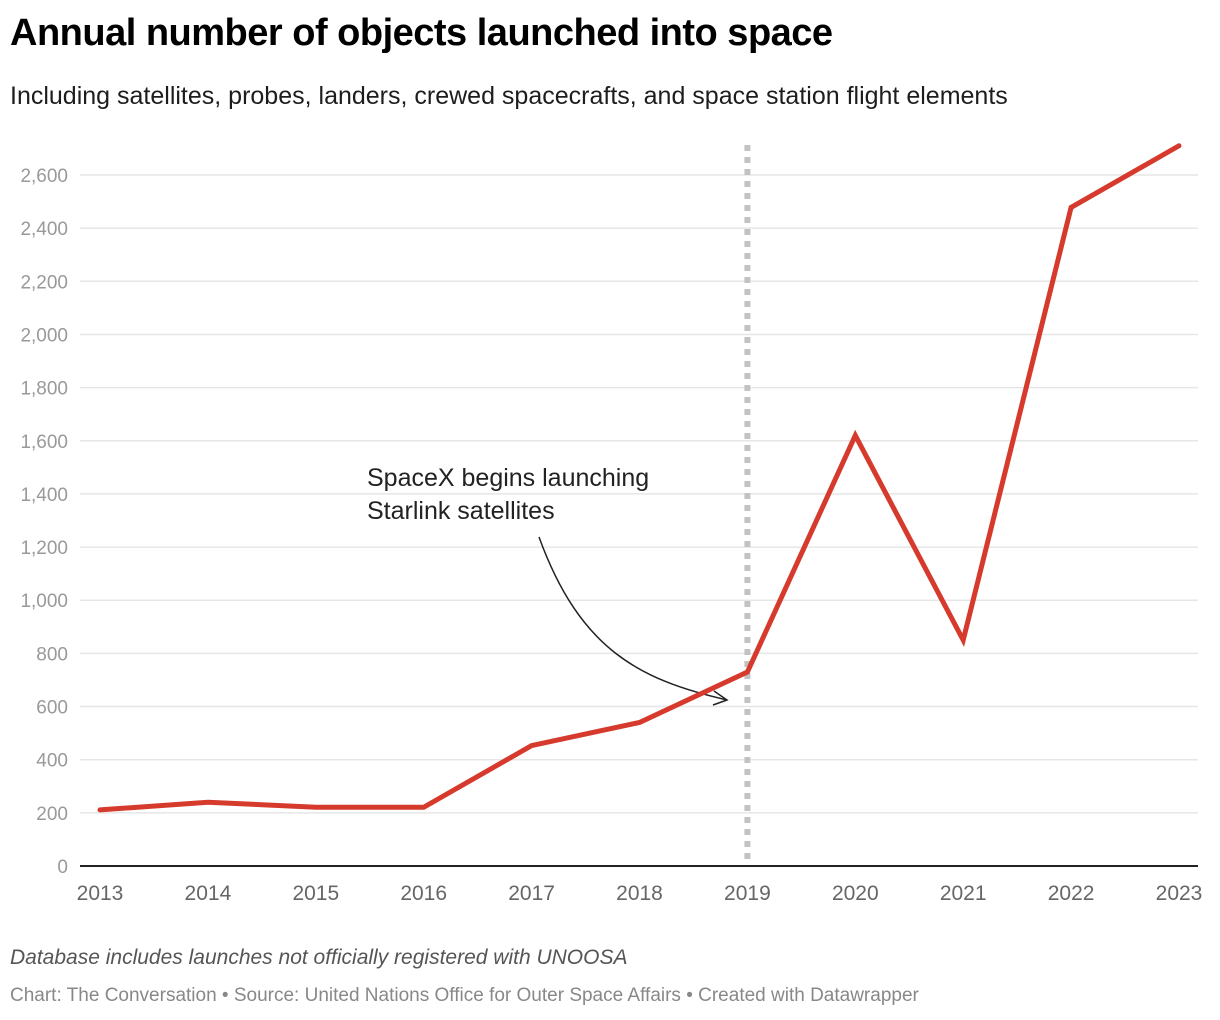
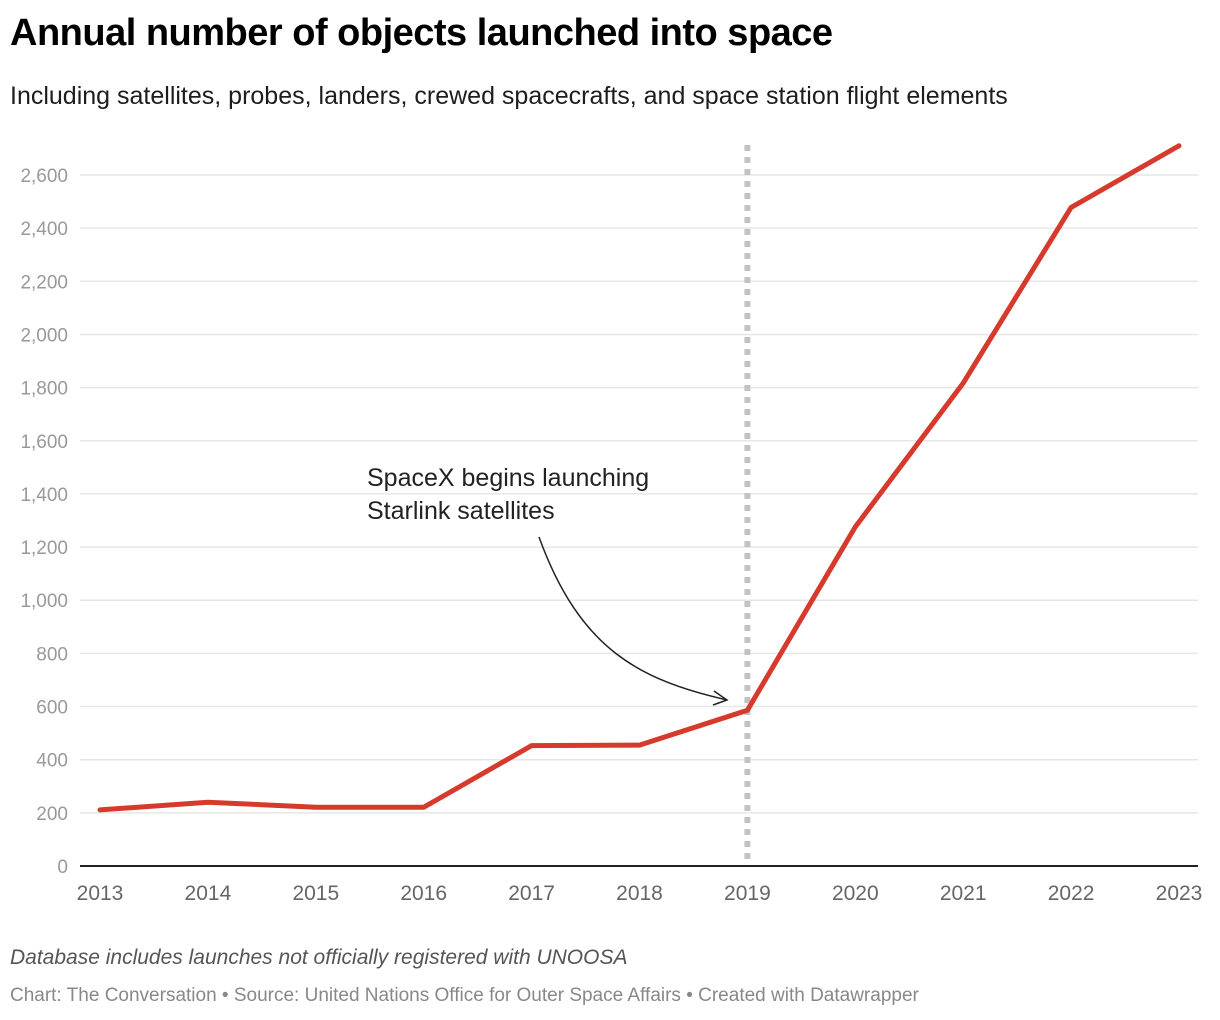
2018: 540 -> 460
2019: 730 -> 590
2020: 1620 -> 1280
2021: 850 -> 1820
